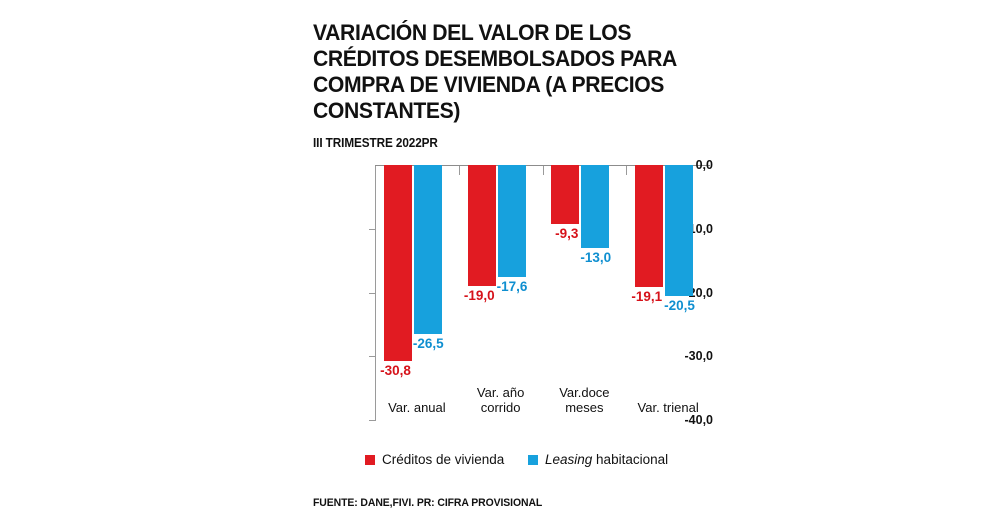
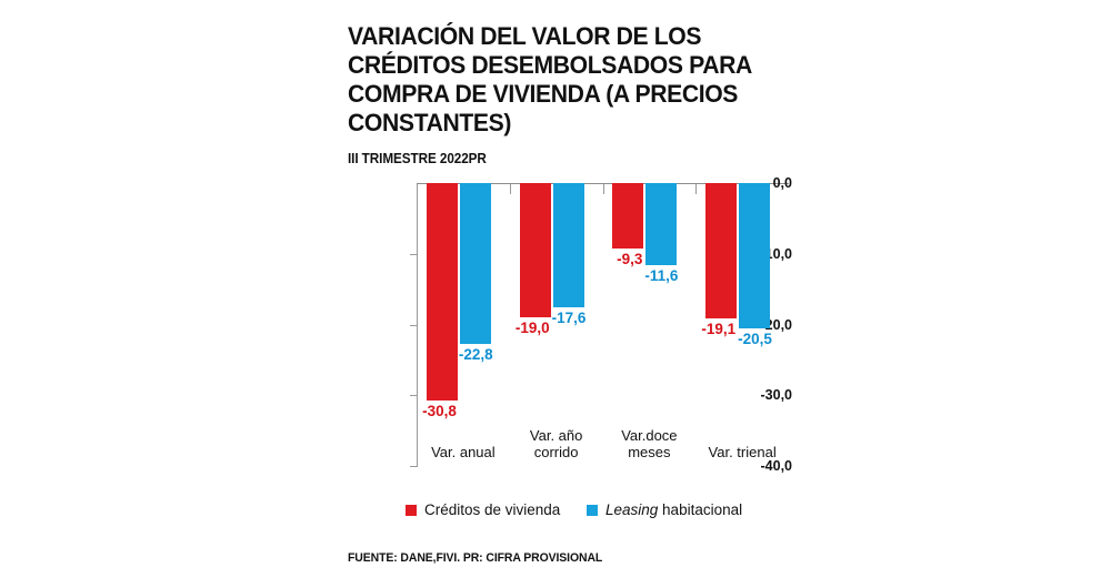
Leasing habitacional/Var. anual: -26,5 -> -22,8
Leasing habitacional/Var.doce meses: -13,0 -> -11,6
